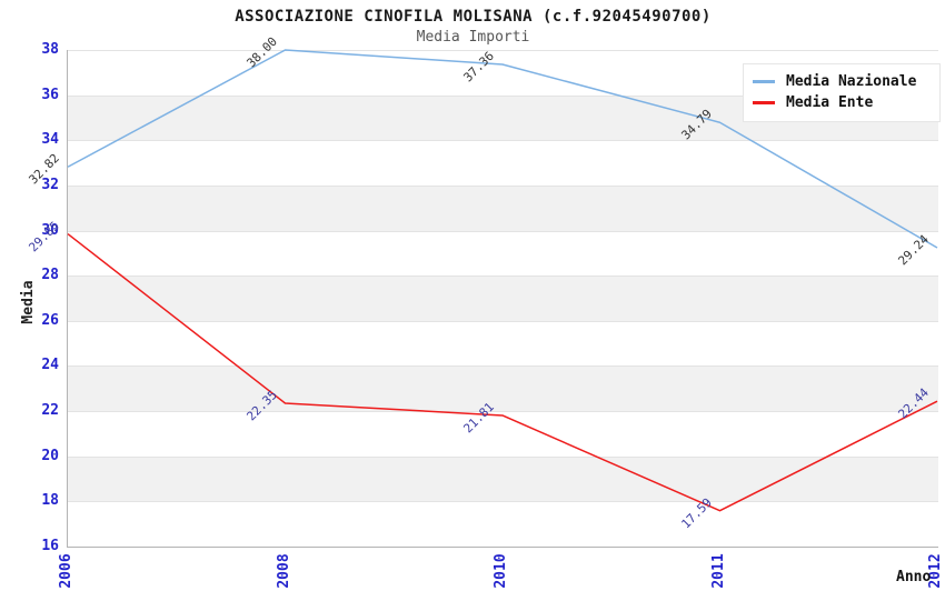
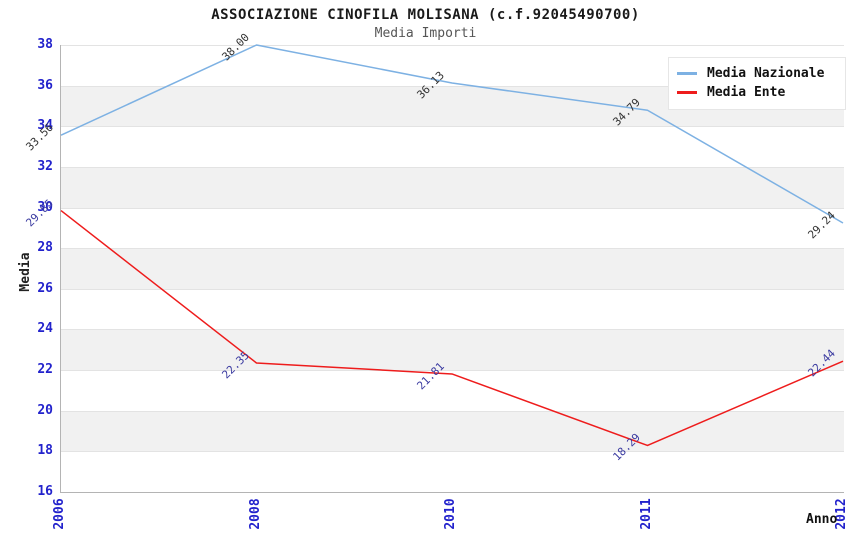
Media Nazionale/2006: 32.82 -> 33.56
Media Nazionale/2010: 37.36 -> 36.13
Media Ente/2011: 17.59 -> 18.29
